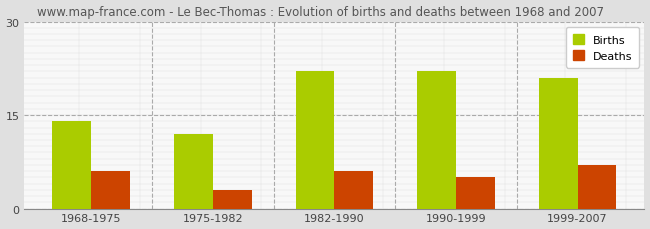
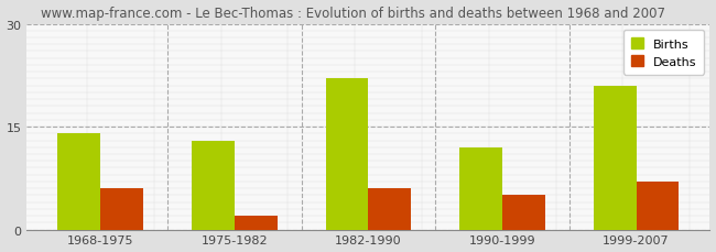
Births/1975-1982: 12 -> 13
Deaths/1975-1982: 3 -> 2
Births/1990-1999: 22 -> 12
